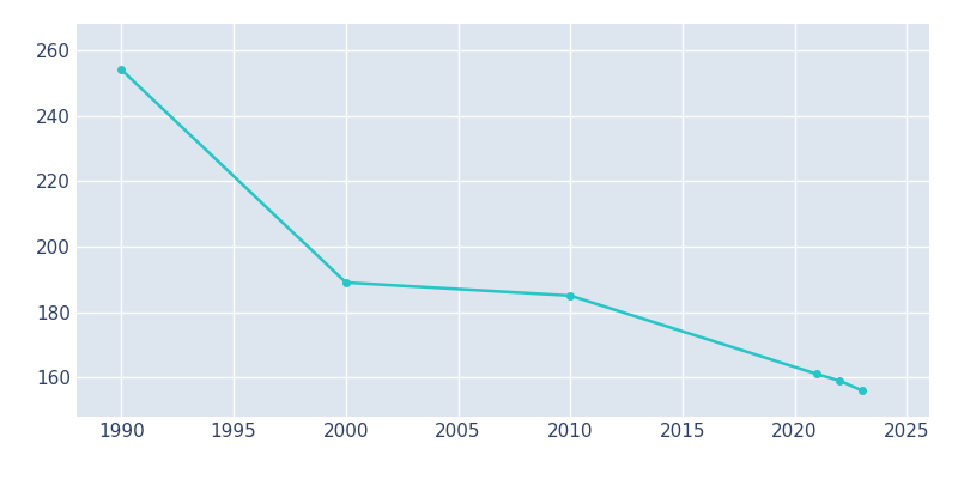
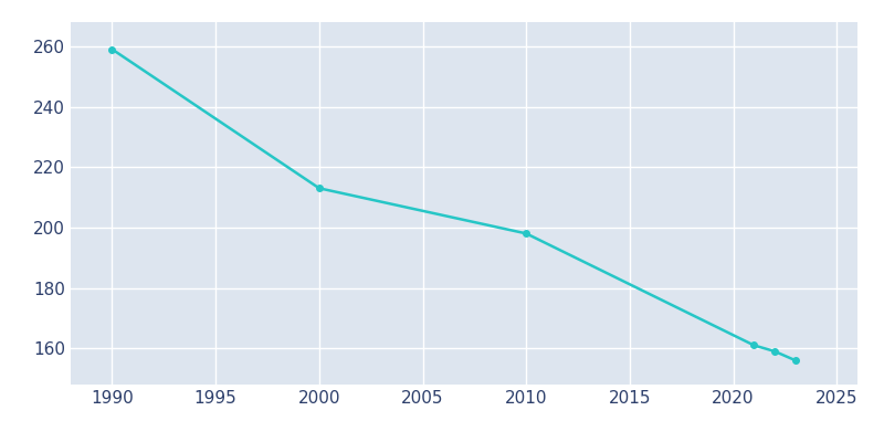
1990: 254 -> 259
2000: 189 -> 213
2010: 185 -> 198
